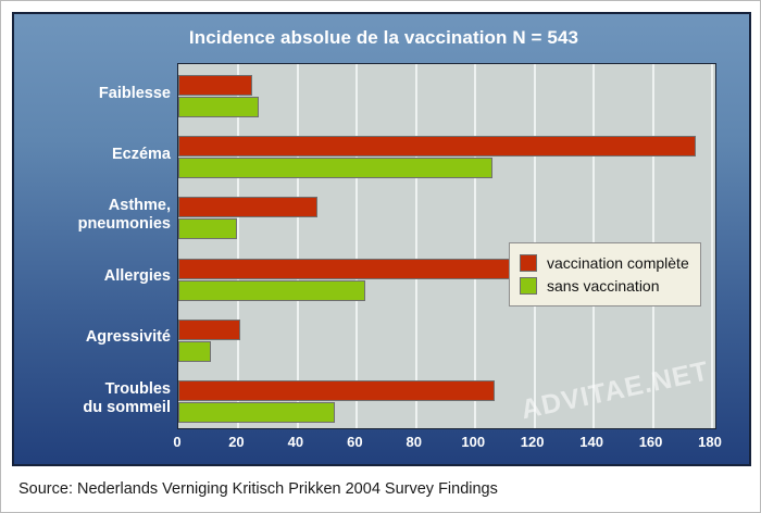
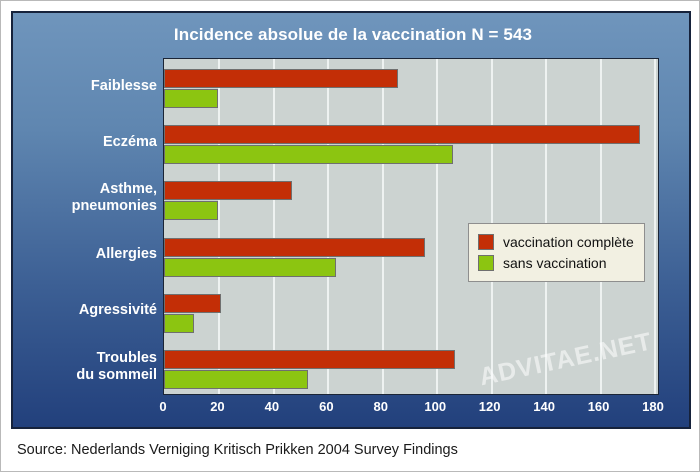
vaccination complète/Faiblesse: 25 -> 86
sans vaccination/Faiblesse: 27 -> 20
vaccination complète/Allergies: 125 -> 96
